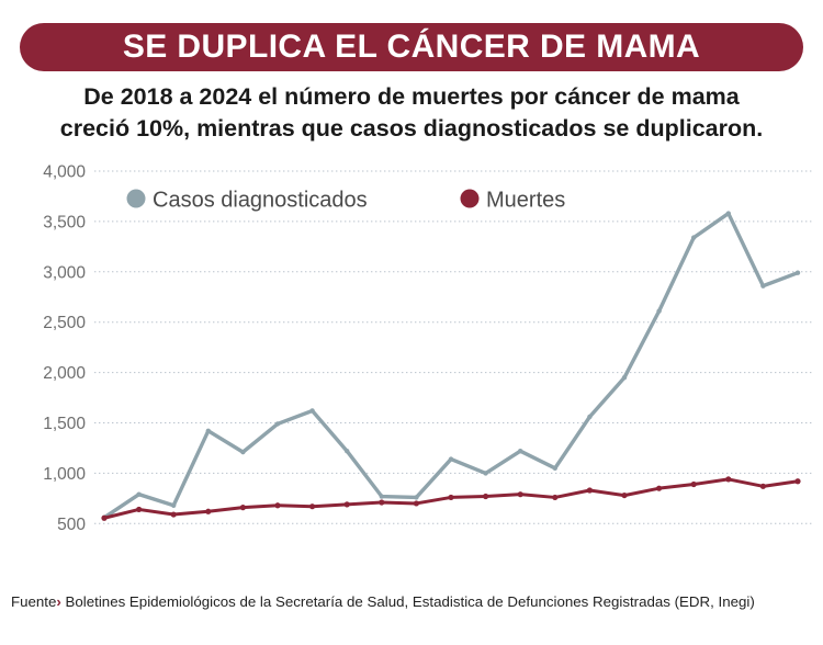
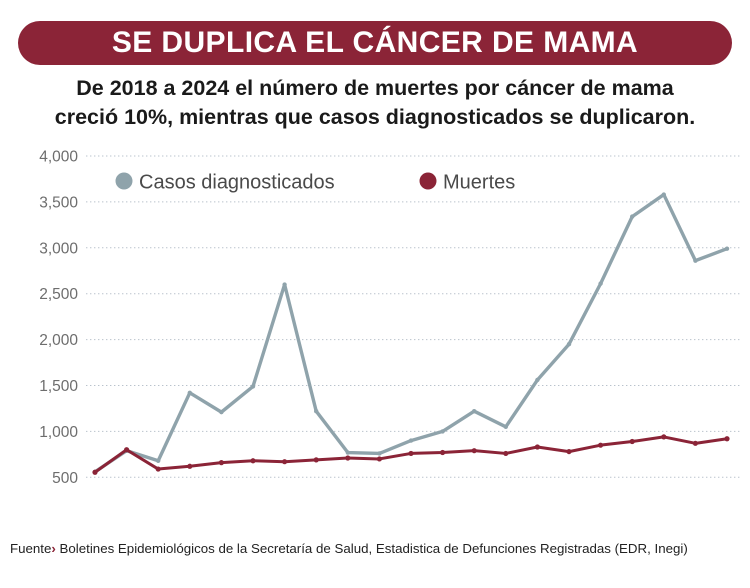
Muertes/2005: 600 -> 800
Casos diagnosticados/2010: 1600 -> 2600
Casos diagnosticados/2014: 1100 -> 900
